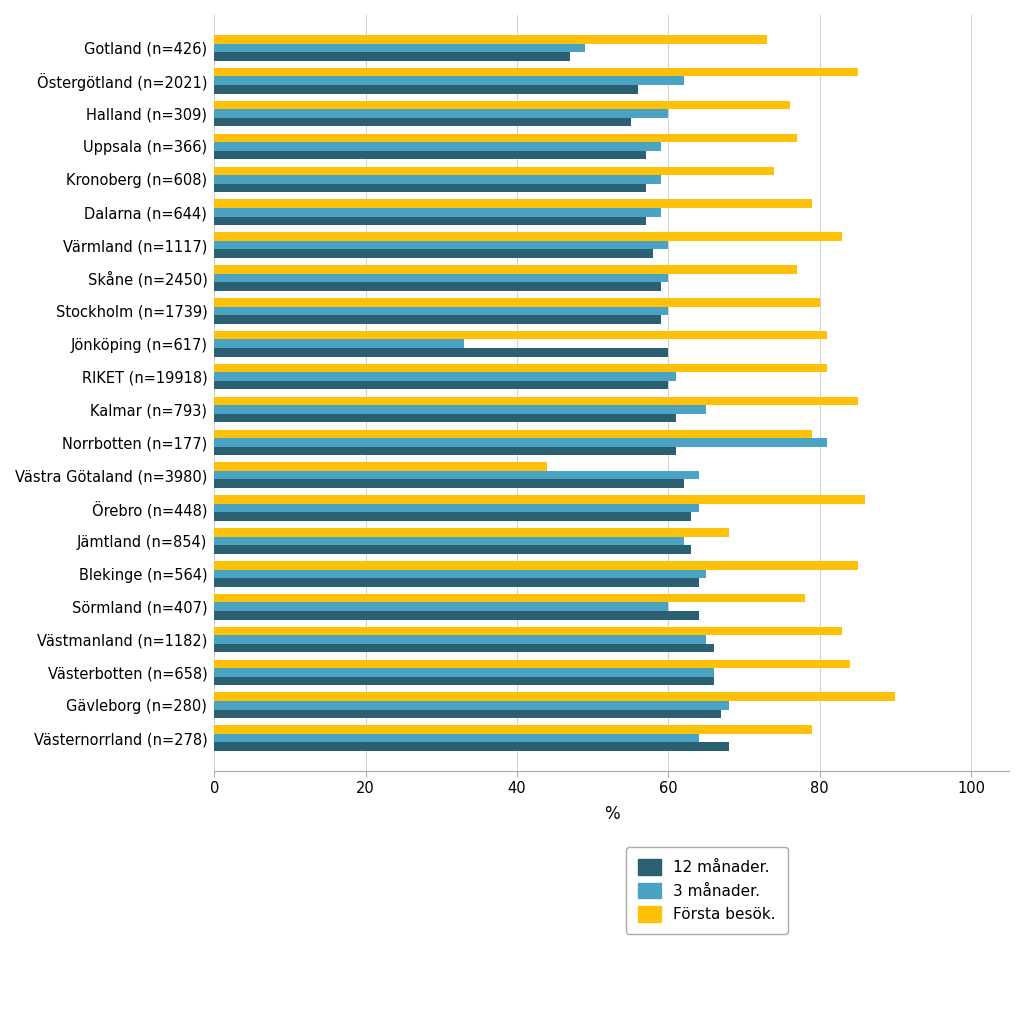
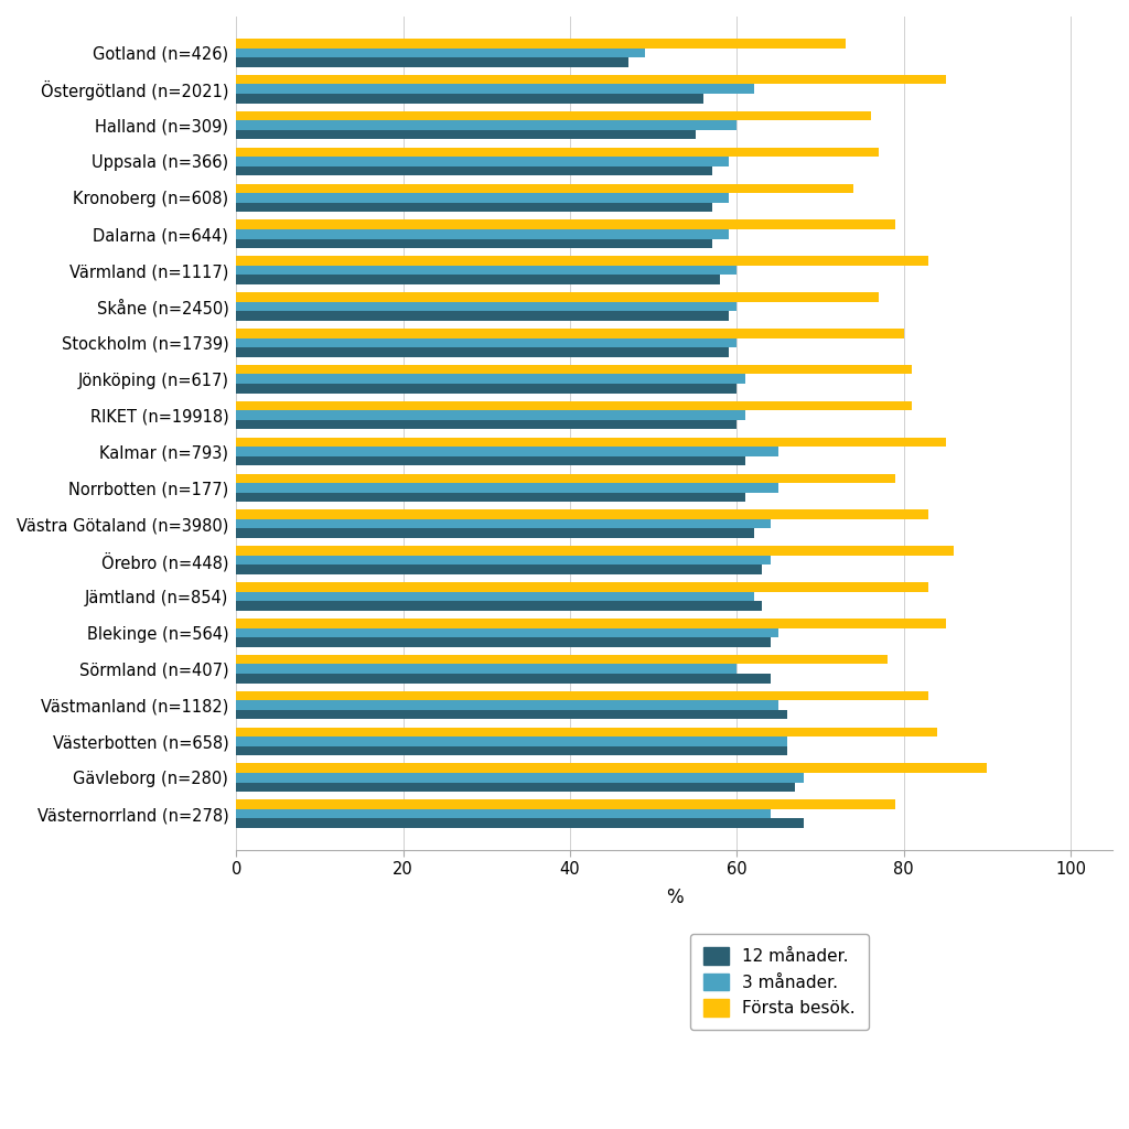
3 månader./Jönköping (n=617): 33 -> 61
3 månader./Norrbotten (n=177): 81 -> 65
Första besök./Västra Götaland (n=3980): 44 -> 83
Första besök./Jämtland (n=854): 68 -> 83
